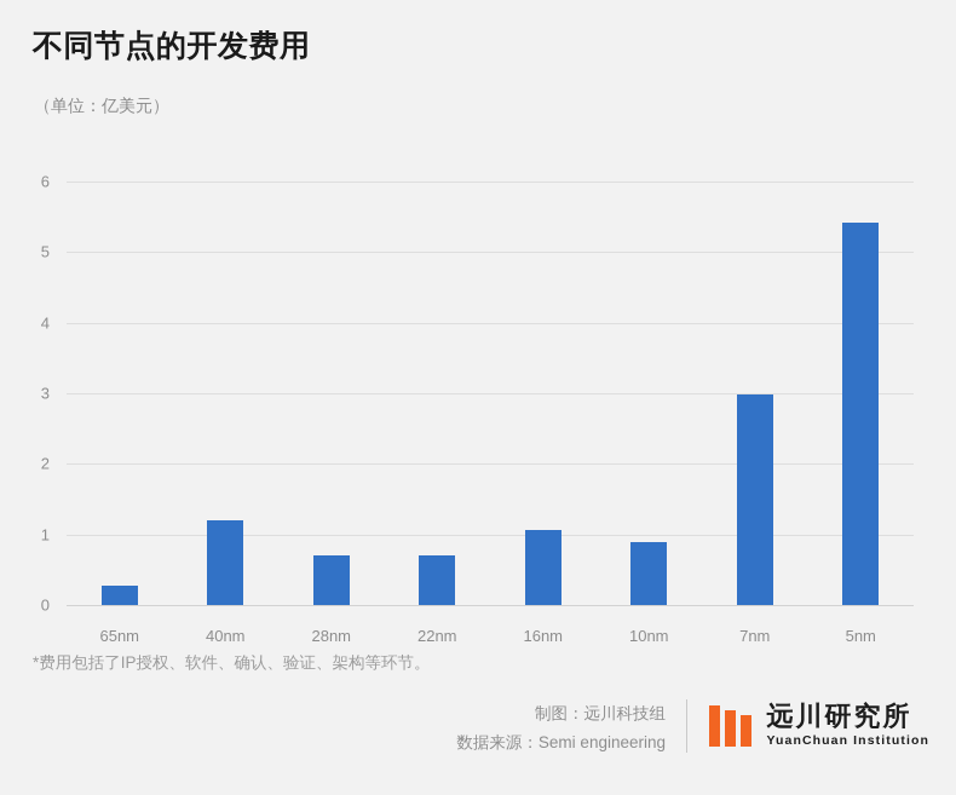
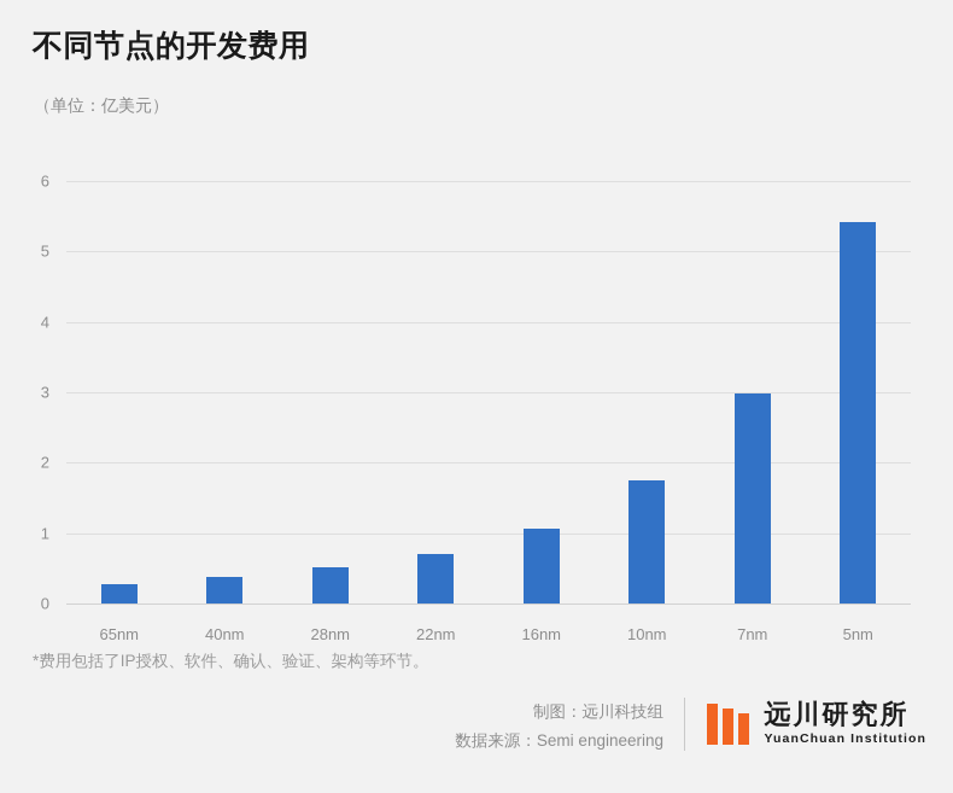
40nm: 1.2 -> 0.4
28nm: 0.7 -> 0.5
10nm: 0.9 -> 1.8
